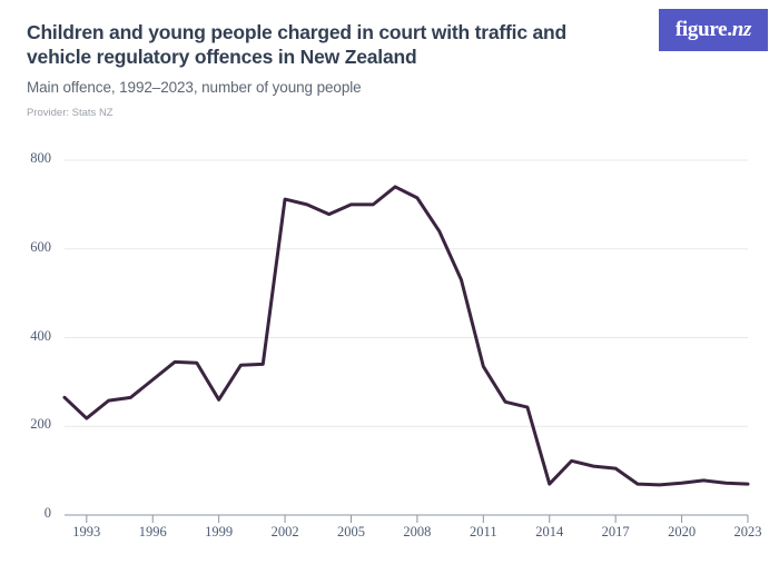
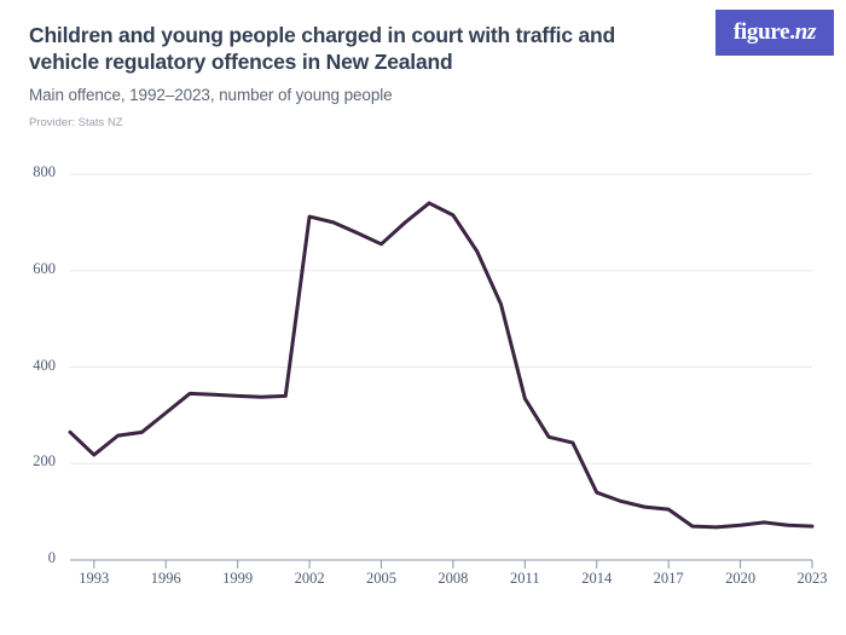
1999: 260 -> 340
2005: 700 -> 660
2014: 70 -> 140
